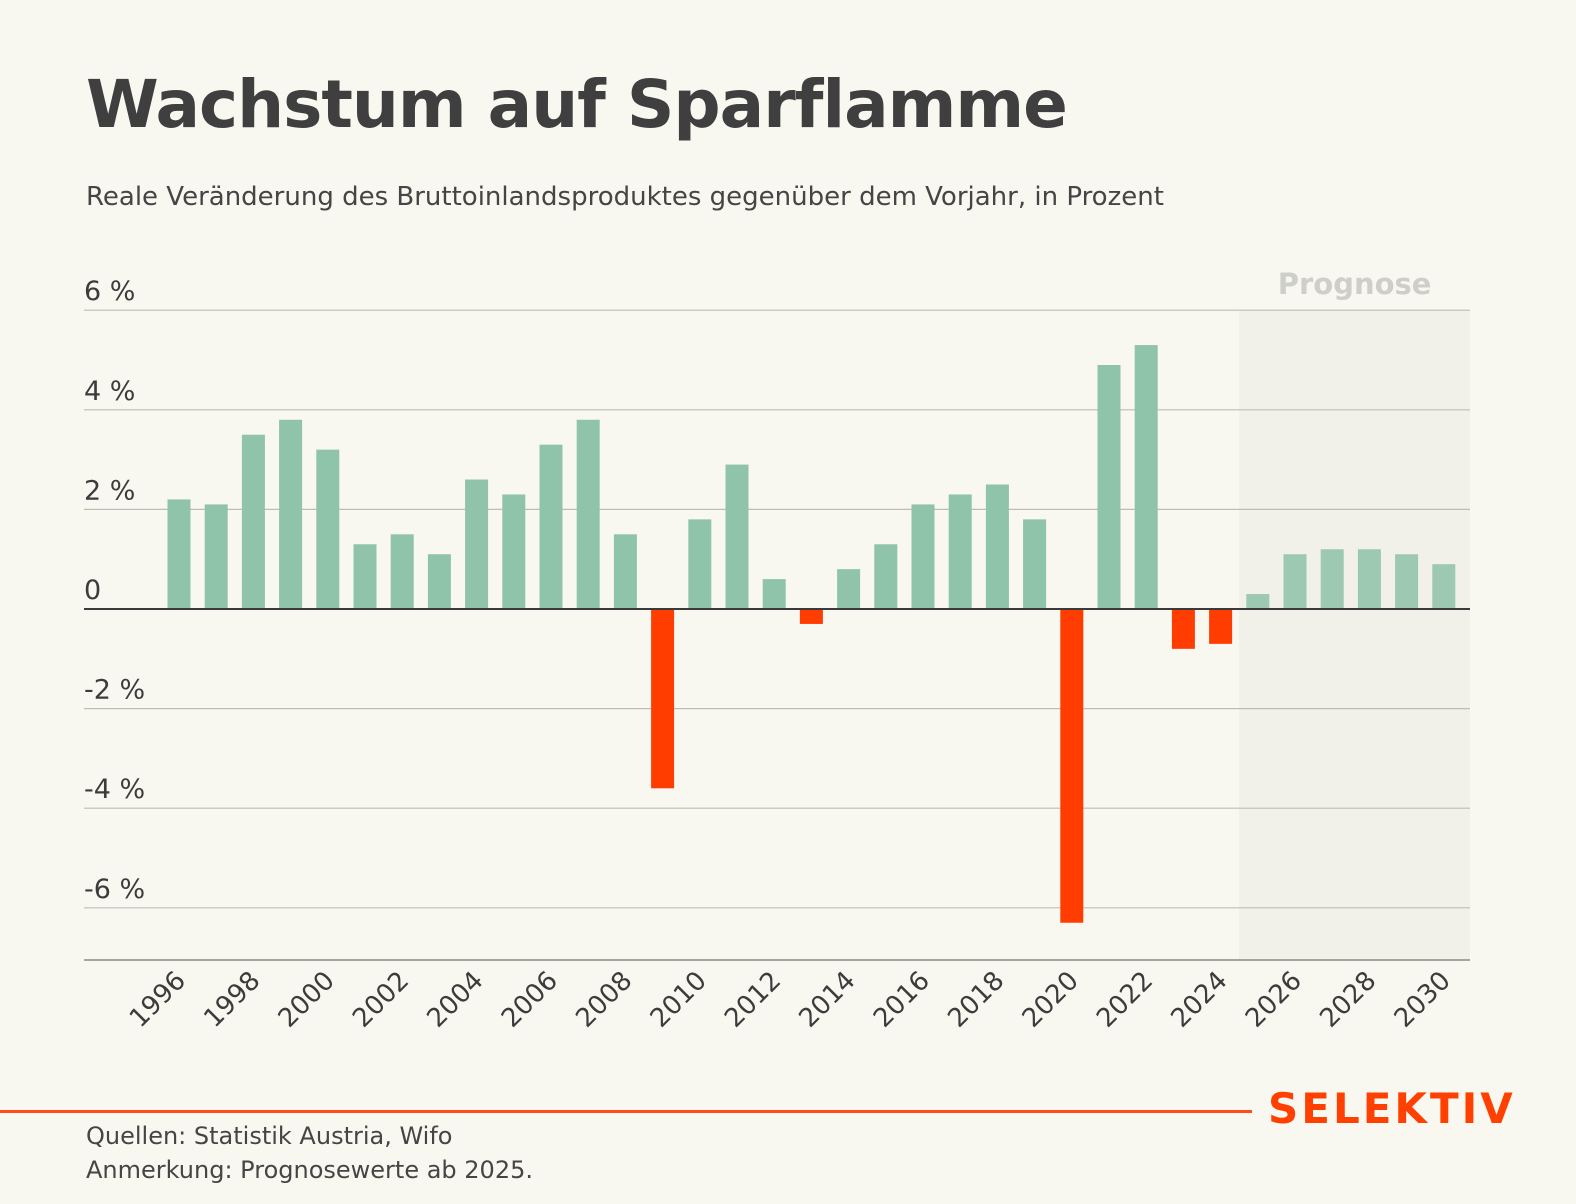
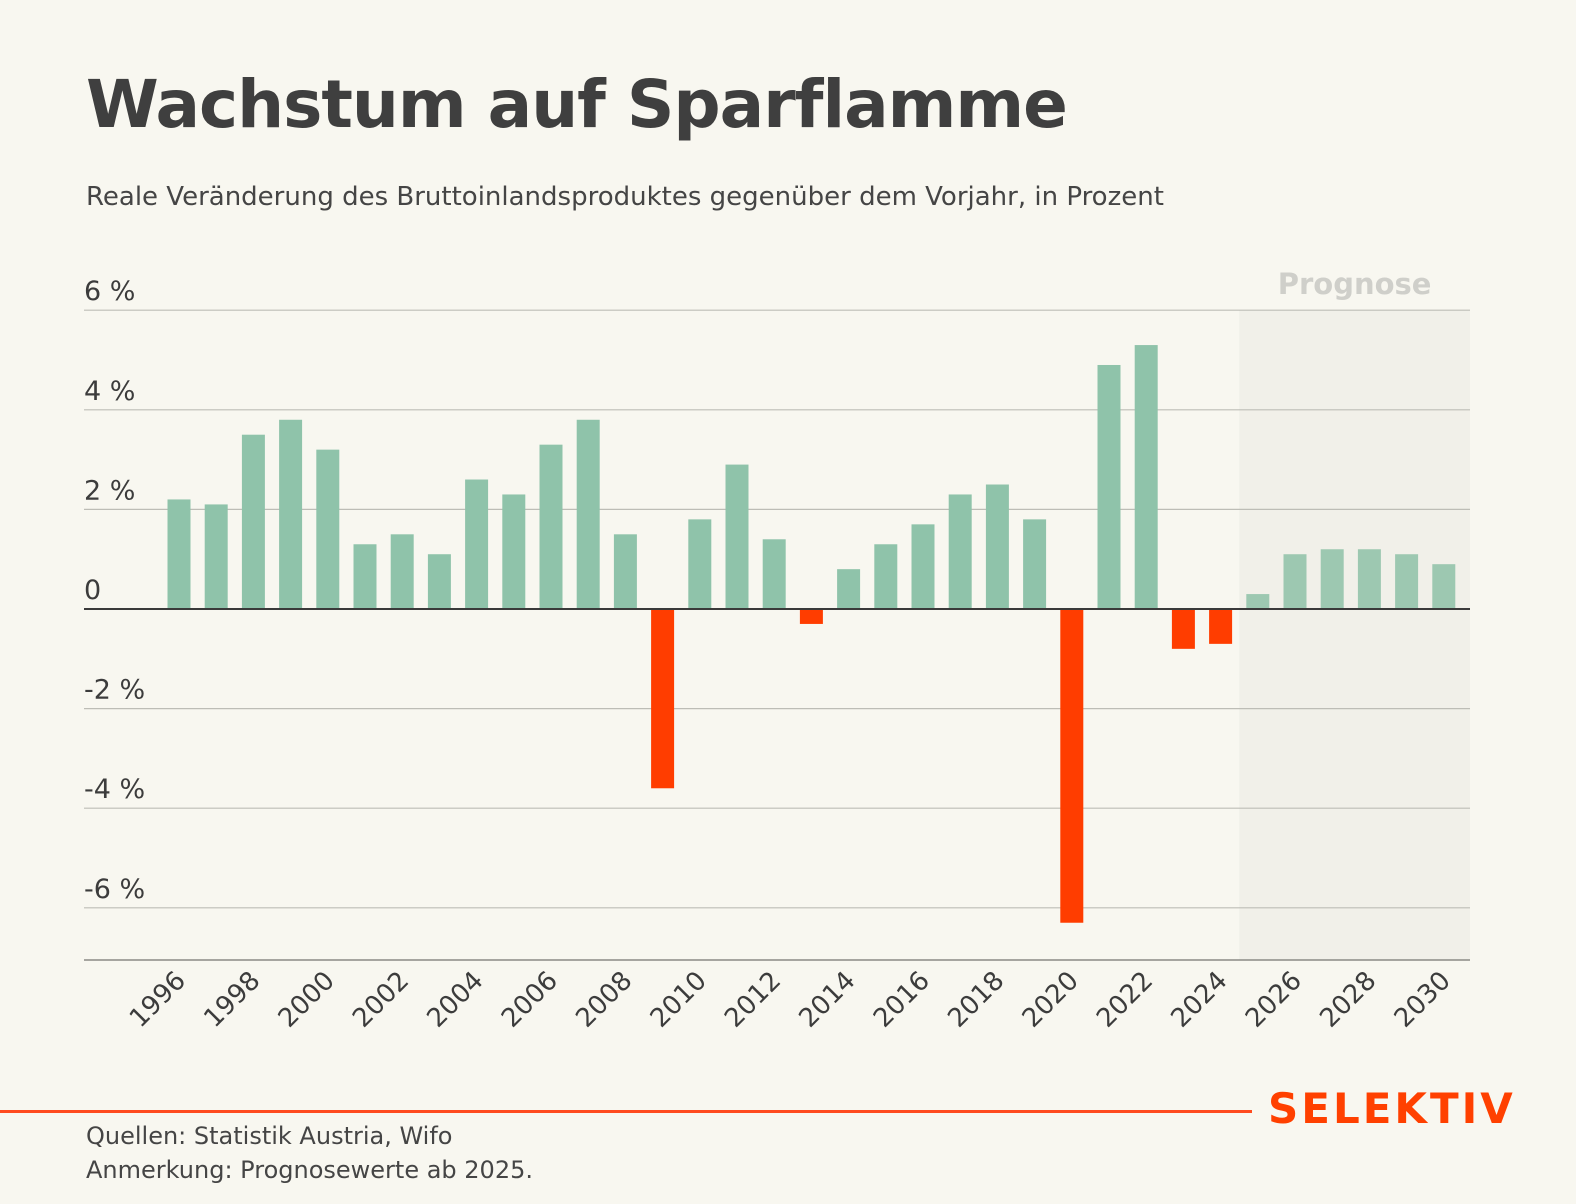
2012: 0.6% -> 1.4%
2016: 2.1% -> 1.7%
